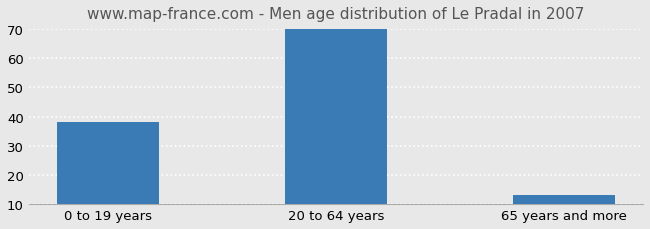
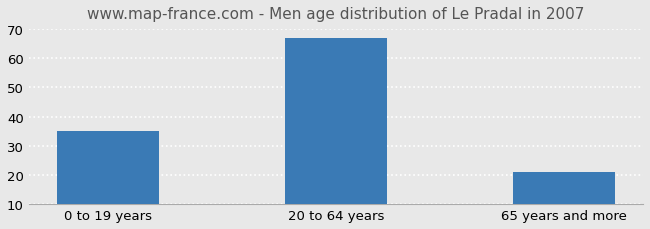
0 to 19 years: 38 -> 35
20 to 64 years: 70 -> 67
65 years and more: 13 -> 21
